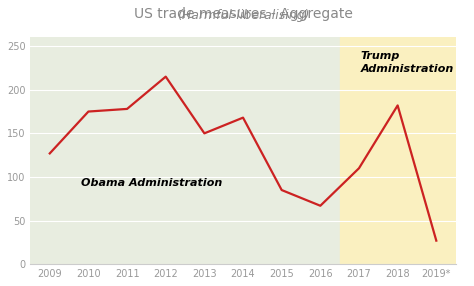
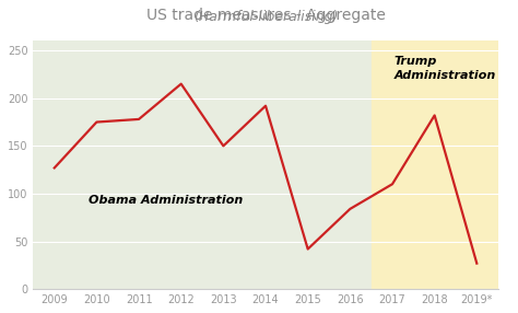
2014: 168 -> 192
2015: 85 -> 42
2016: 67 -> 84
